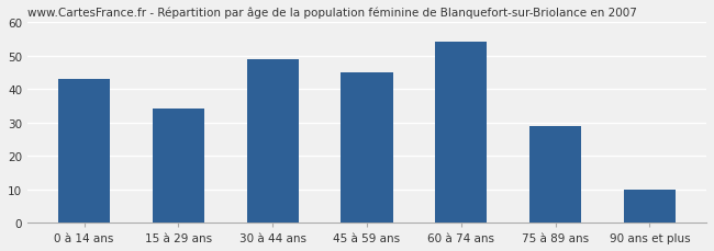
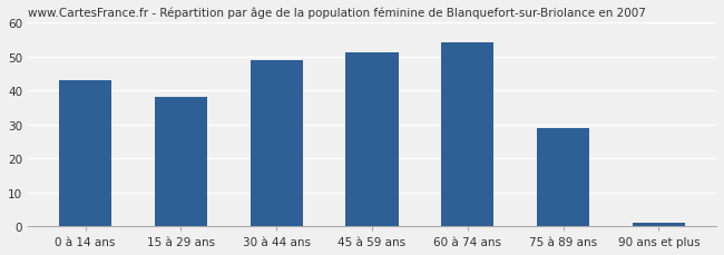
15 à 29 ans: 34 -> 38
45 à 59 ans: 45 -> 51
90 ans et plus: 10 -> 1
